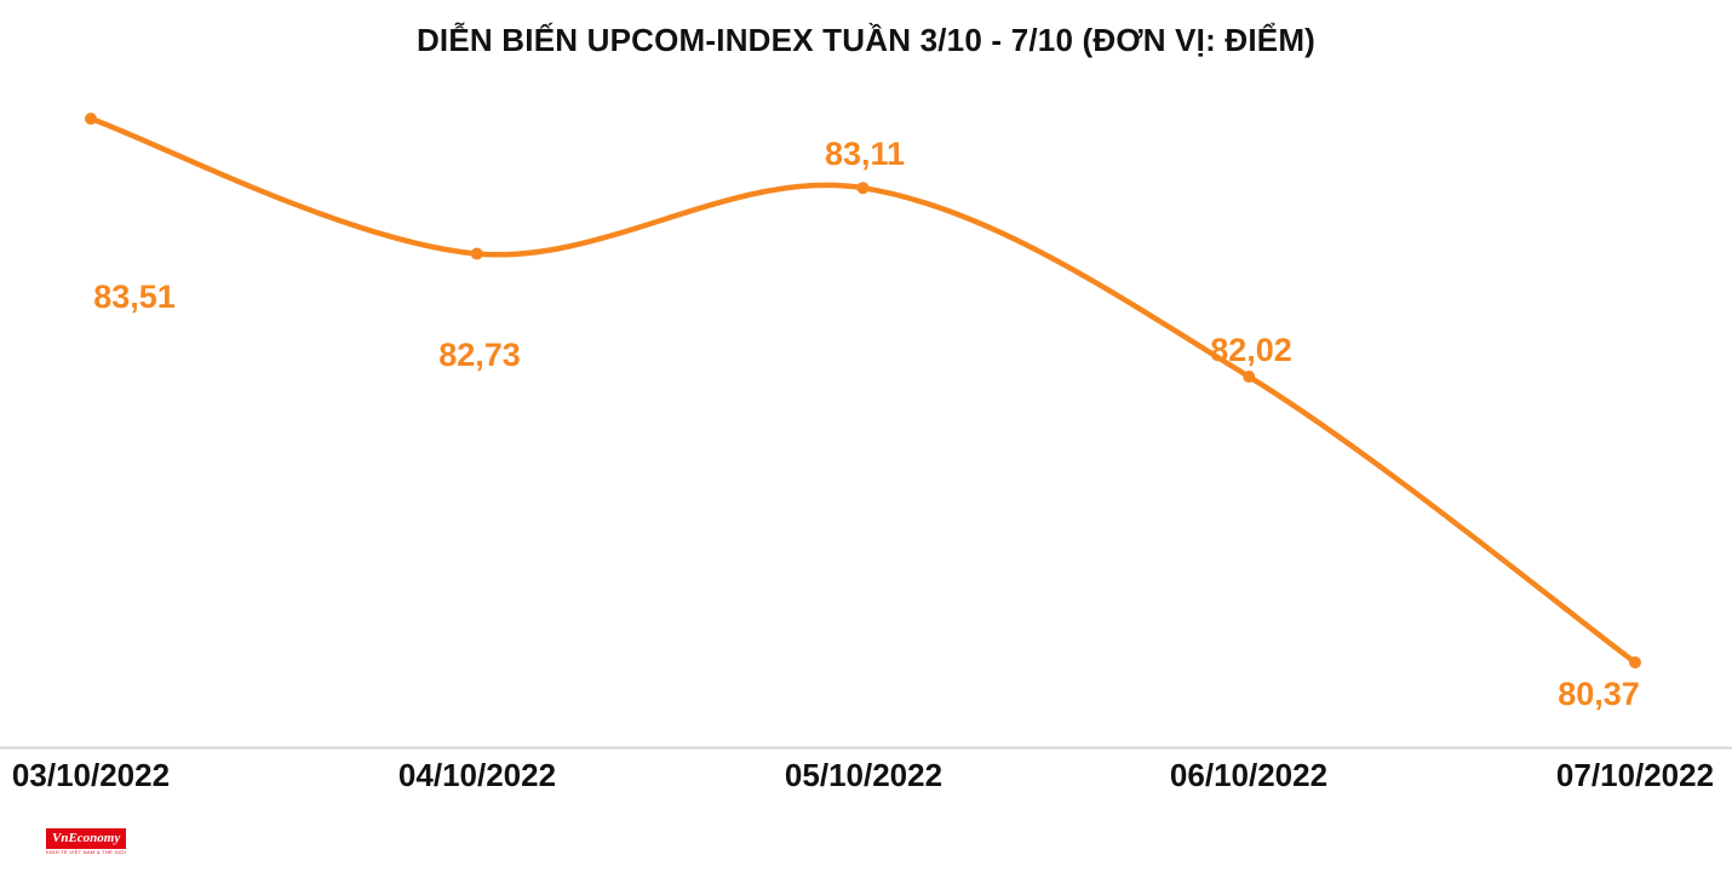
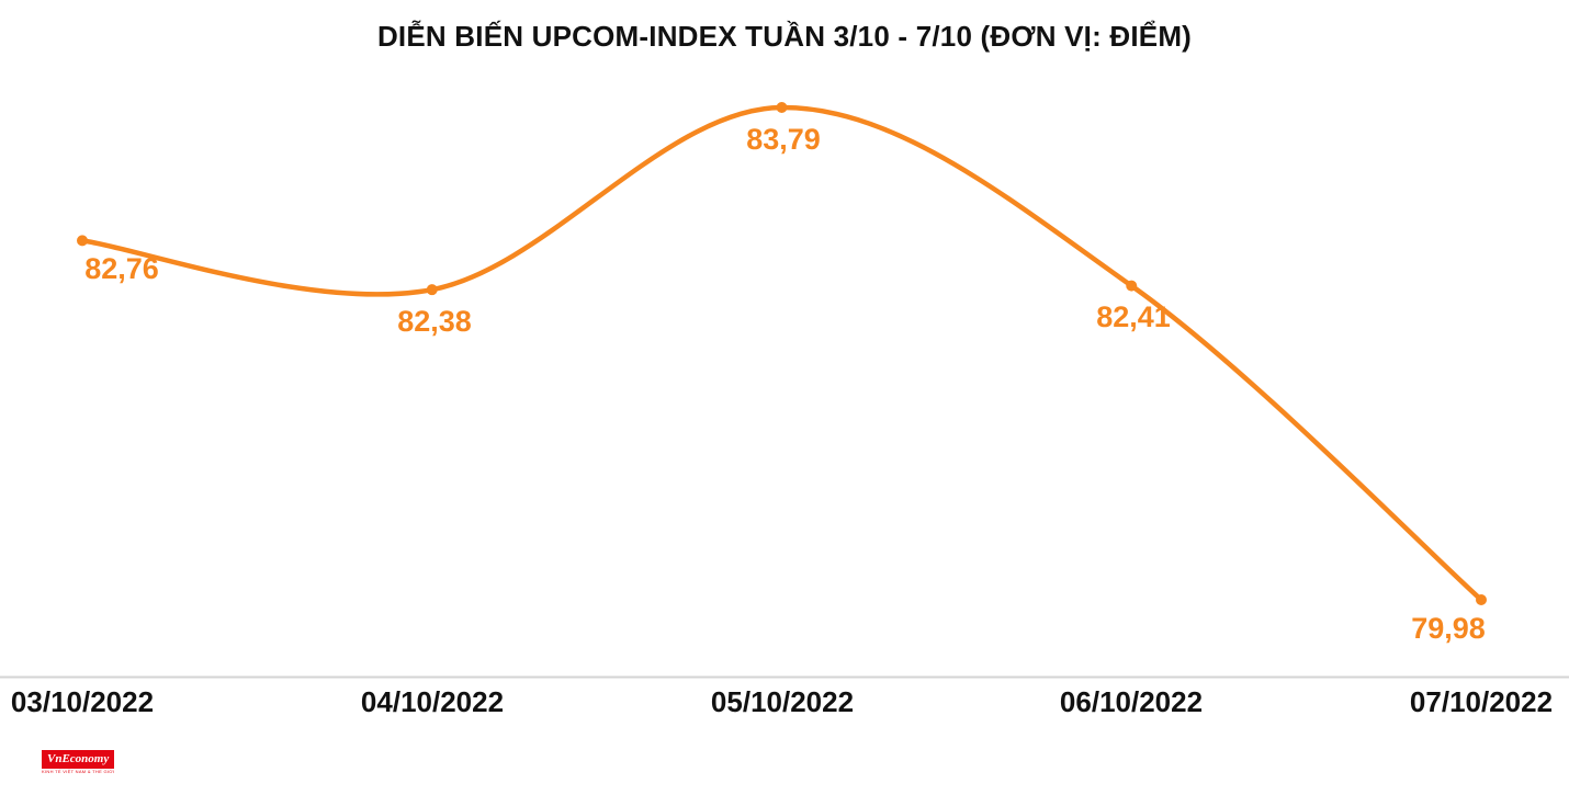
03/10/2022: 83,51 -> 82,76
04/10/2022: 82,73 -> 82,38
05/10/2022: 83,11 -> 83,79
06/10/2022: 82,02 -> 82,41
07/10/2022: 80,37 -> 79,98
